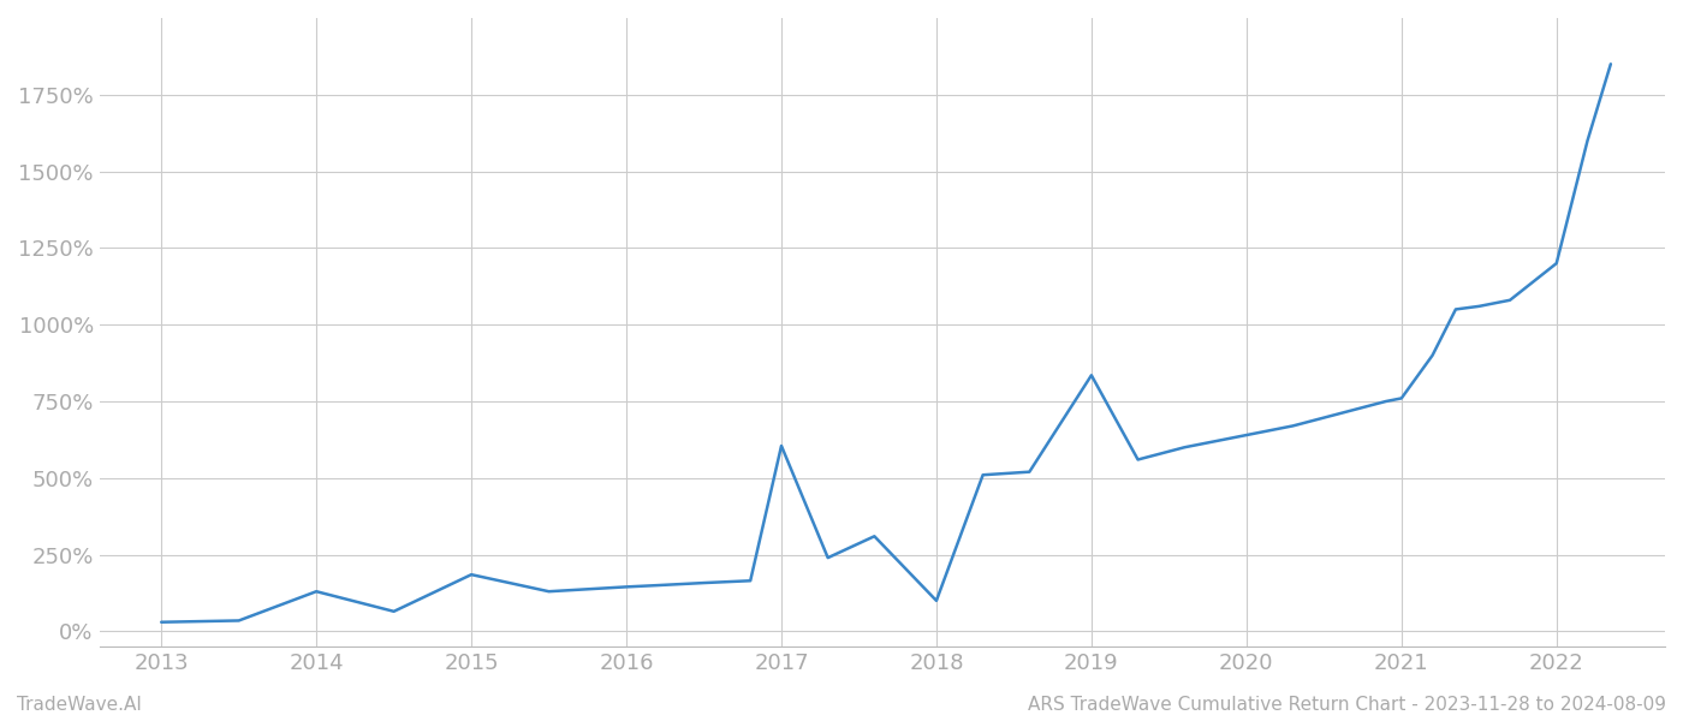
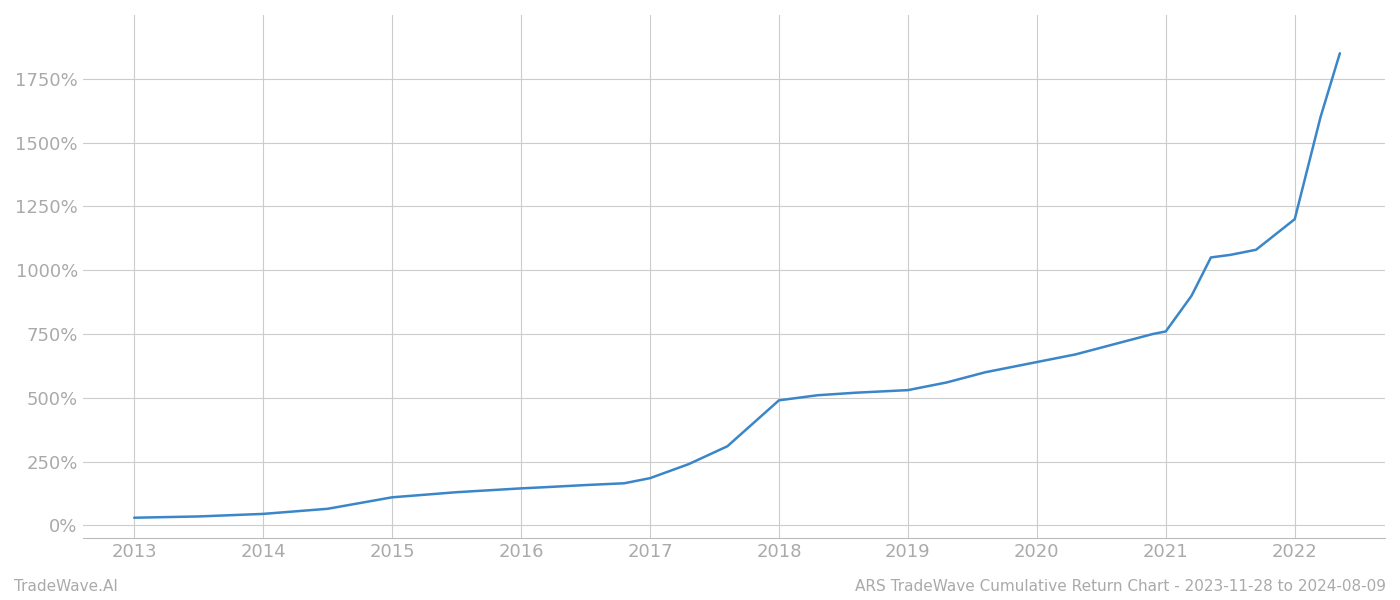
2014: 130% -> 45%
2015: 185% -> 110%
2017: 605% -> 185%
2018: 100% -> 490%
2019: 835% -> 530%
